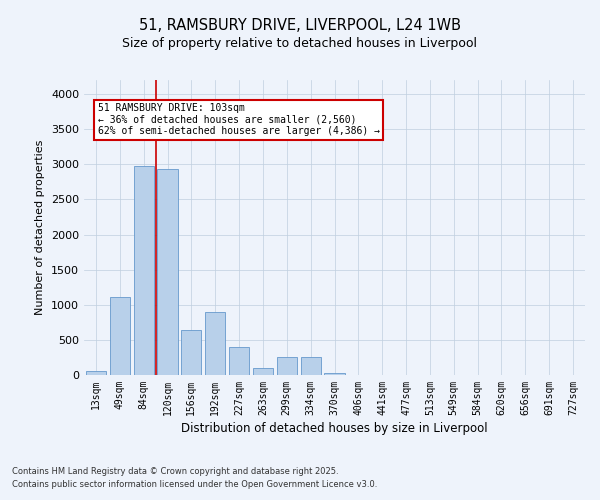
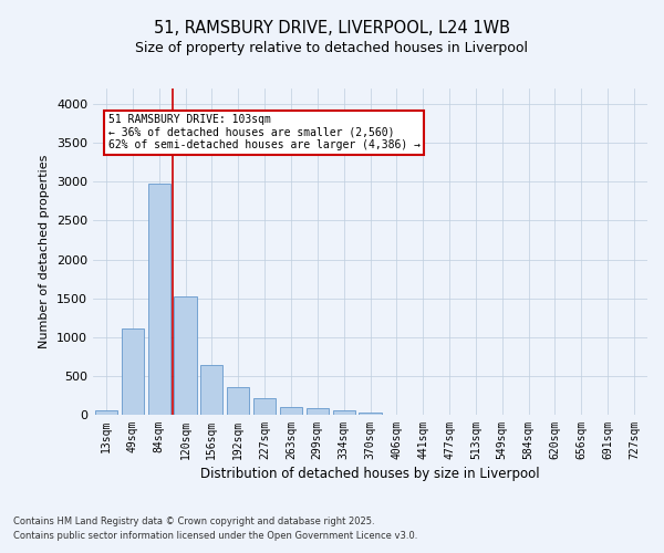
120sqm: 2940 -> 1520
192sqm: 900 -> 350
227sqm: 400 -> 210
299sqm: 260 -> 90
334sqm: 260 -> 60
